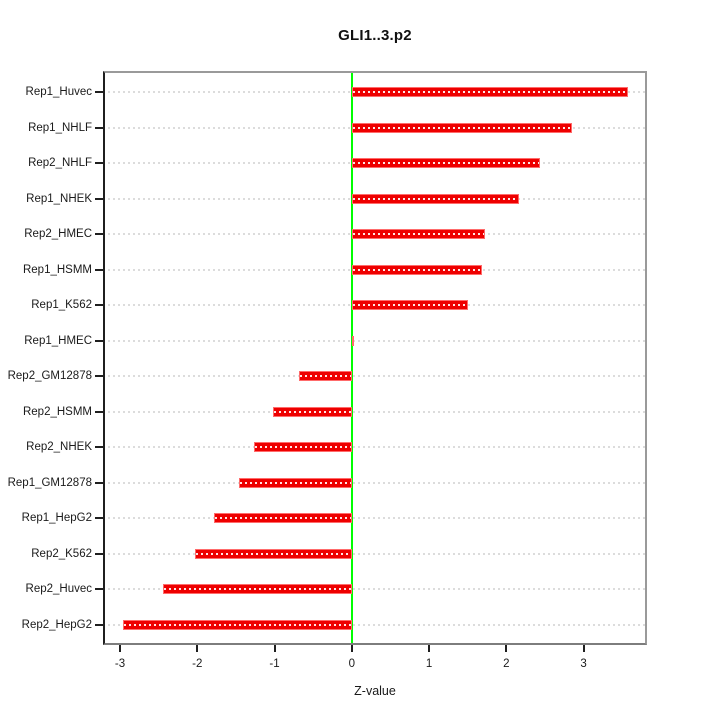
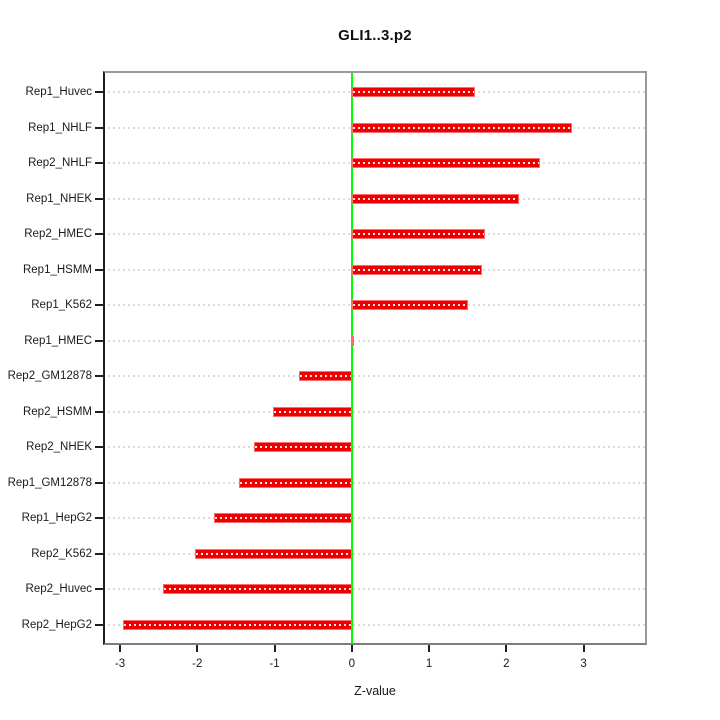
Rep1_Huvec: 3.6 -> 1.6
